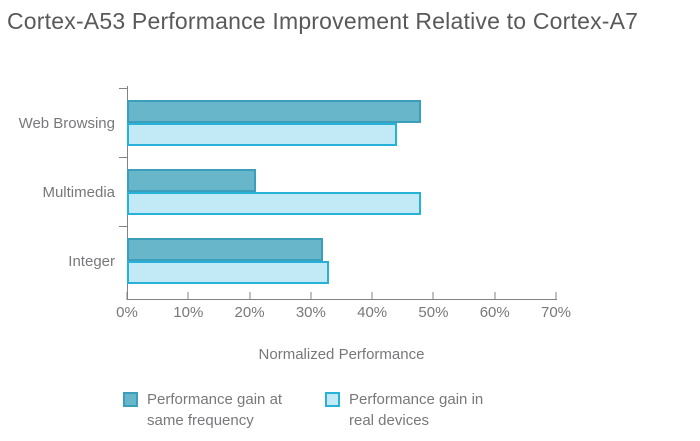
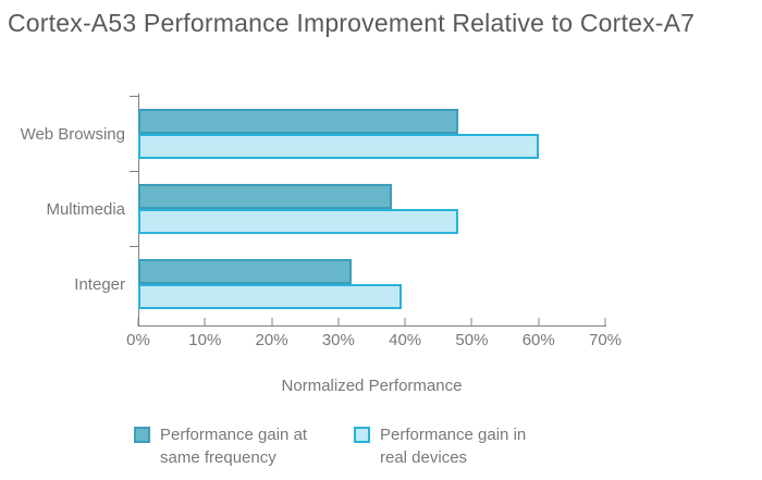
Performance gain in real devices/Web Browsing: 44% -> 60%
Performance gain at same frequency/Multimedia: 21% -> 38%
Performance gain in real devices/Integer: 33% -> 40%
